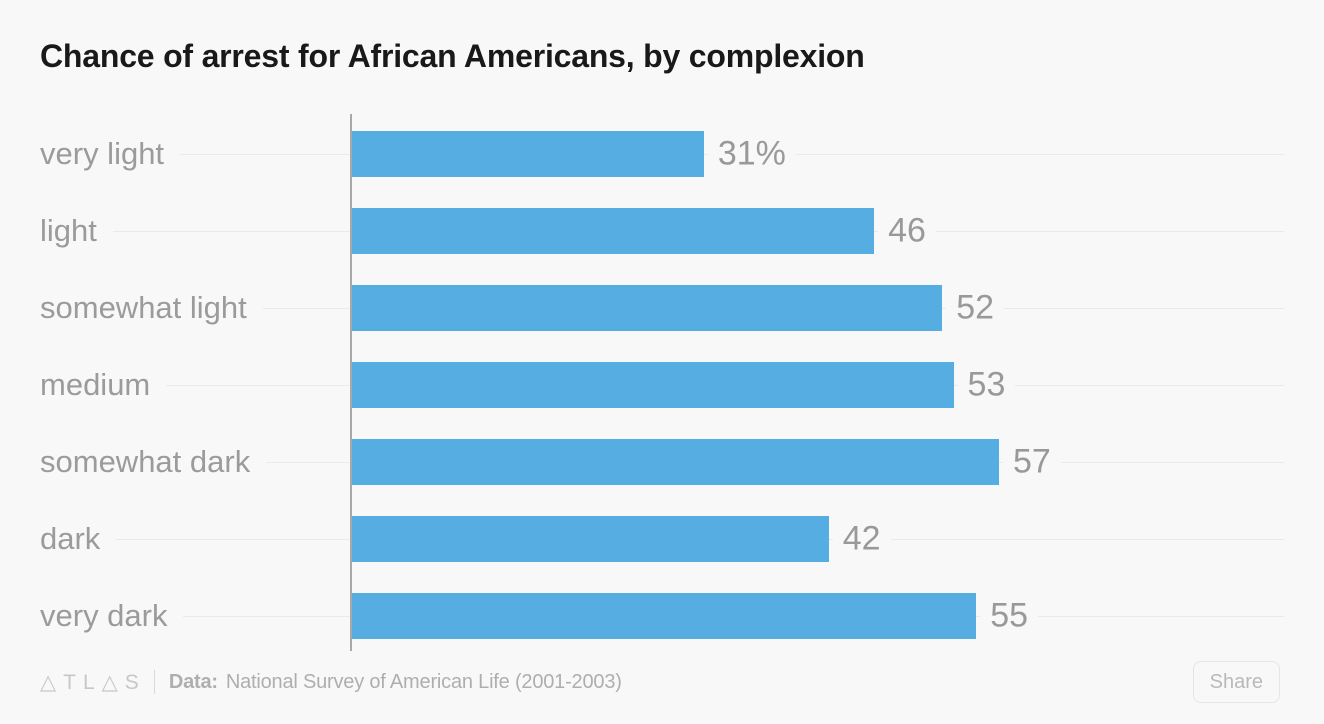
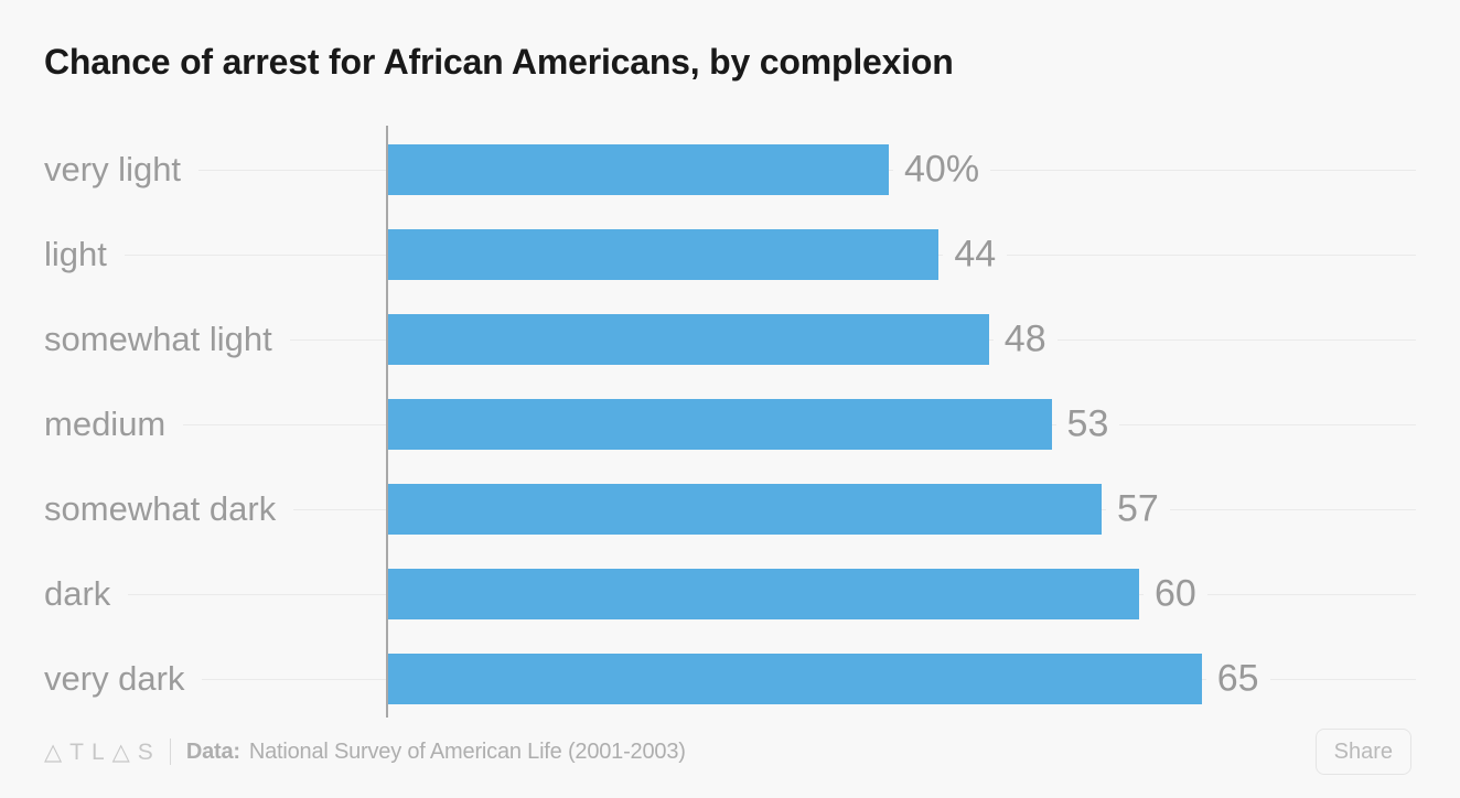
very light: 31% -> 40%
light: 46 -> 44
somewhat light: 52 -> 48
dark: 42 -> 60
very dark: 55 -> 65
